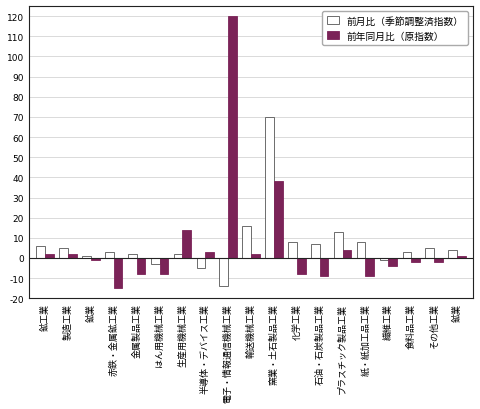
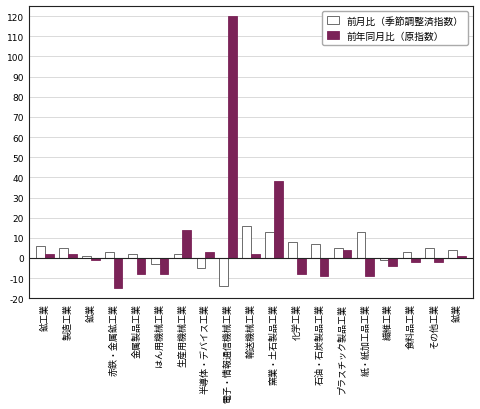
前月比（季節調整済指数）/窯業・土石製品工業: 70 -> 13
前月比（季節調整済指数）/プラスチック製品工業: 13 -> 5
前月比（季節調整済指数）/紙・紙加工品工業: 8 -> 13
